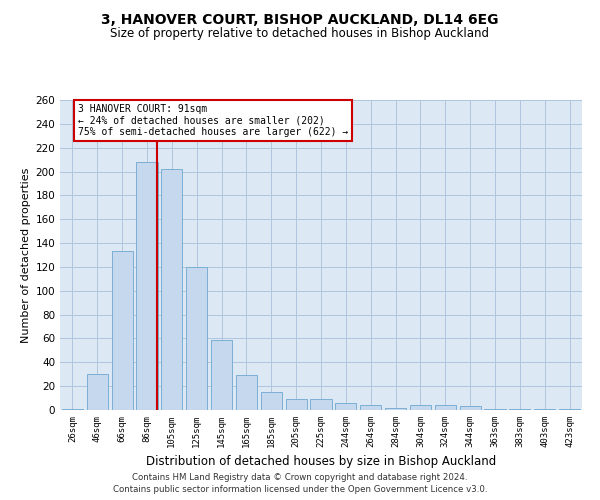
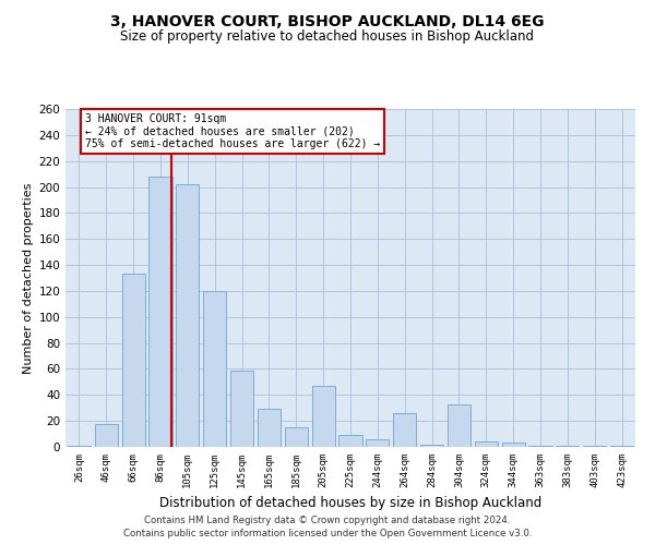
46sqm: 30 -> 18
205sqm: 9 -> 47
264sqm: 4 -> 26
304sqm: 4 -> 33
